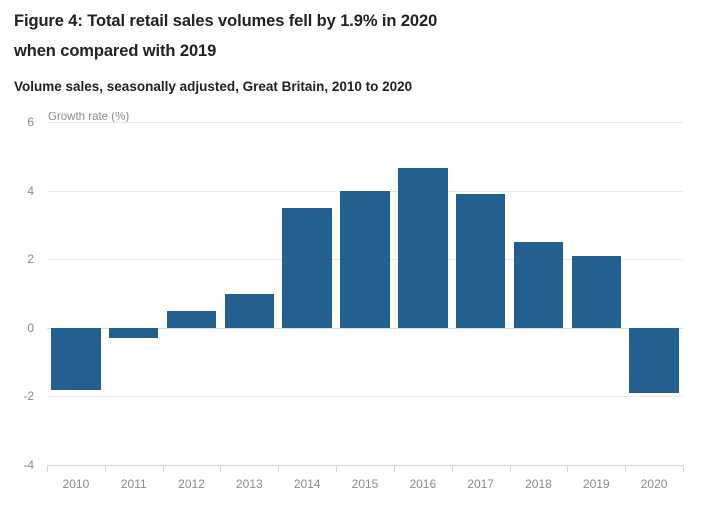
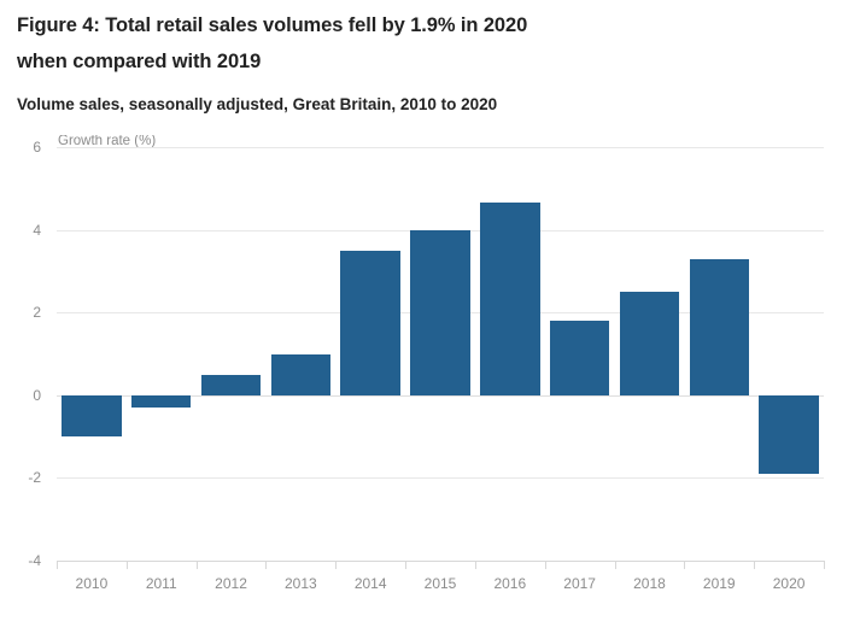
2010: -1.8 -> -1.0
2017: 3.9 -> 1.8
2019: 2.1 -> 3.3
